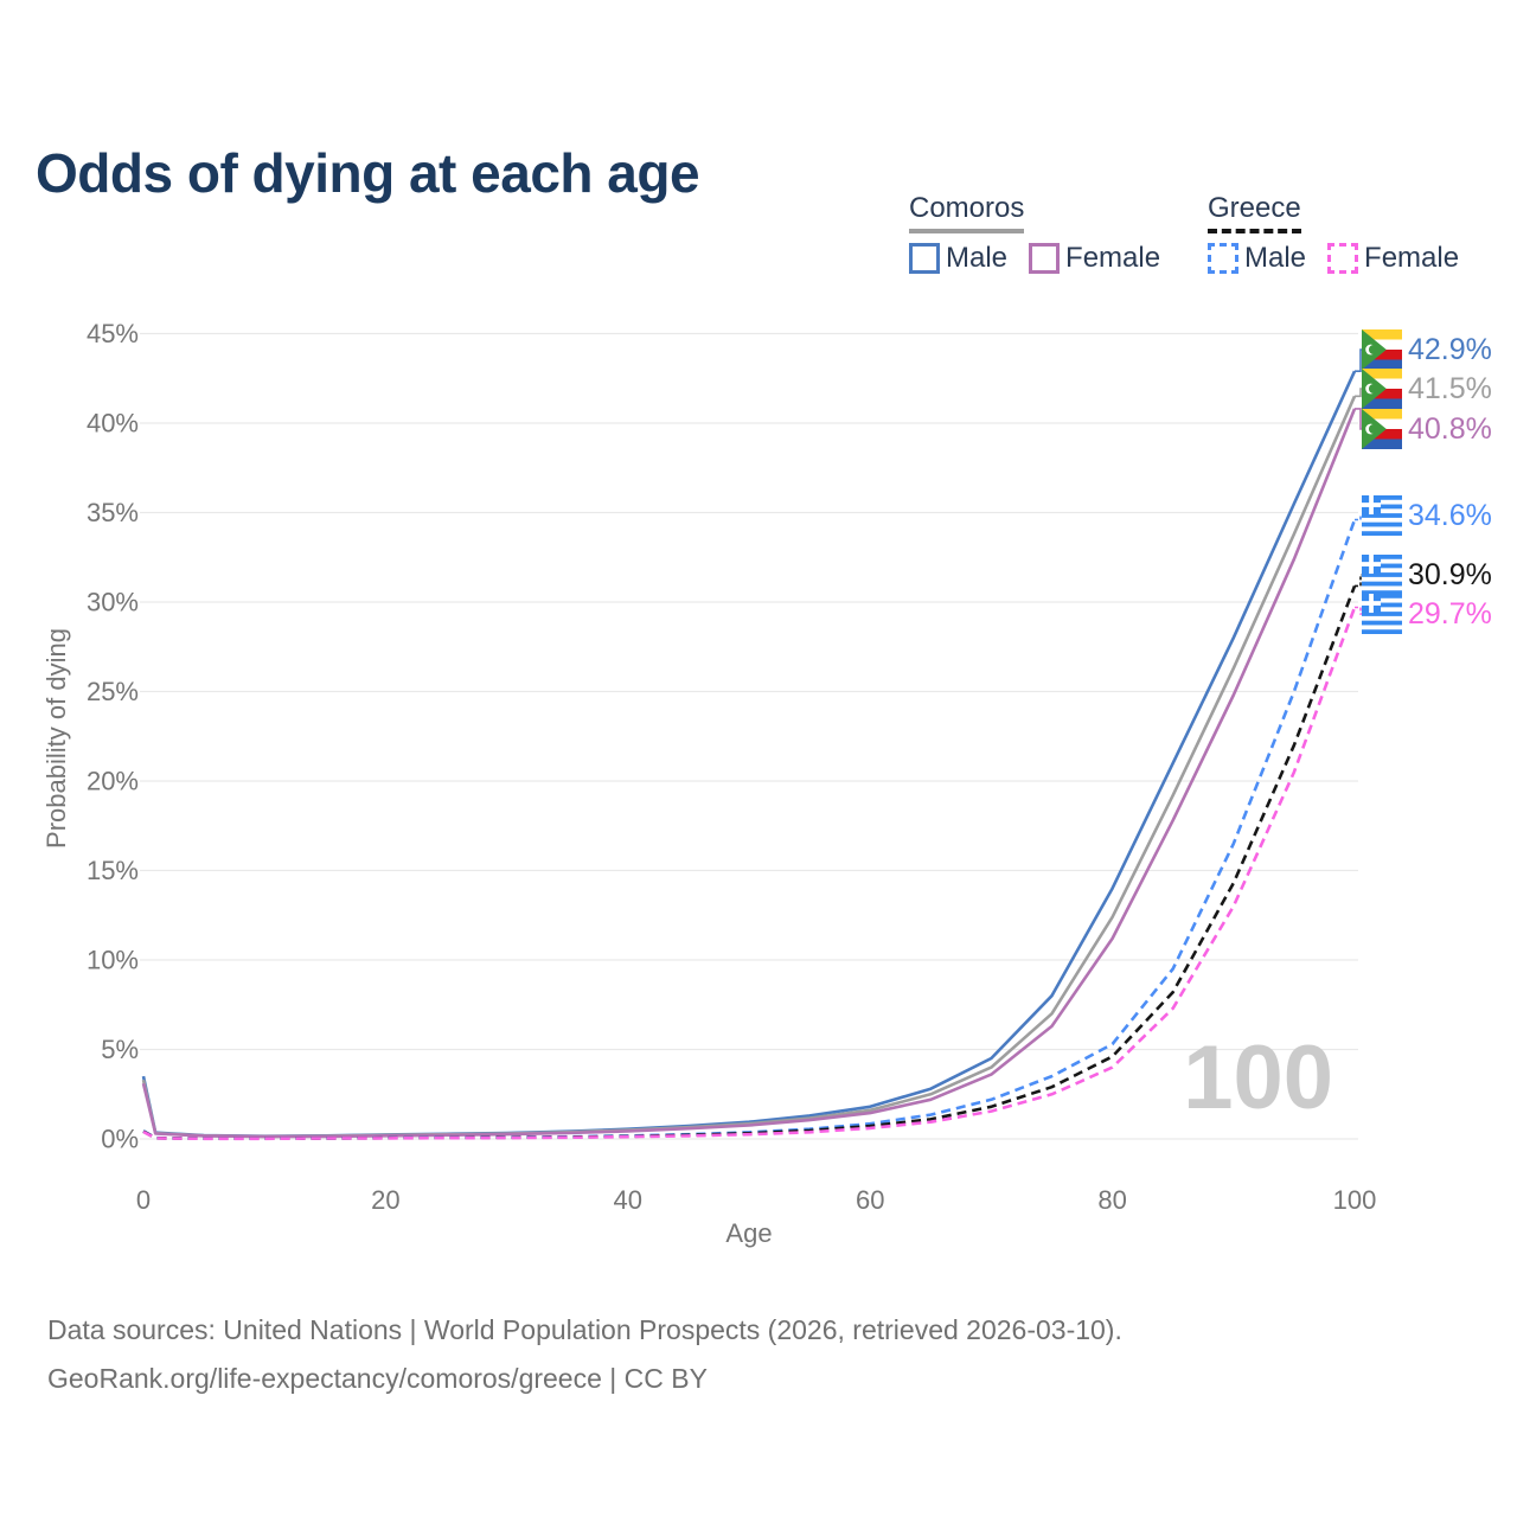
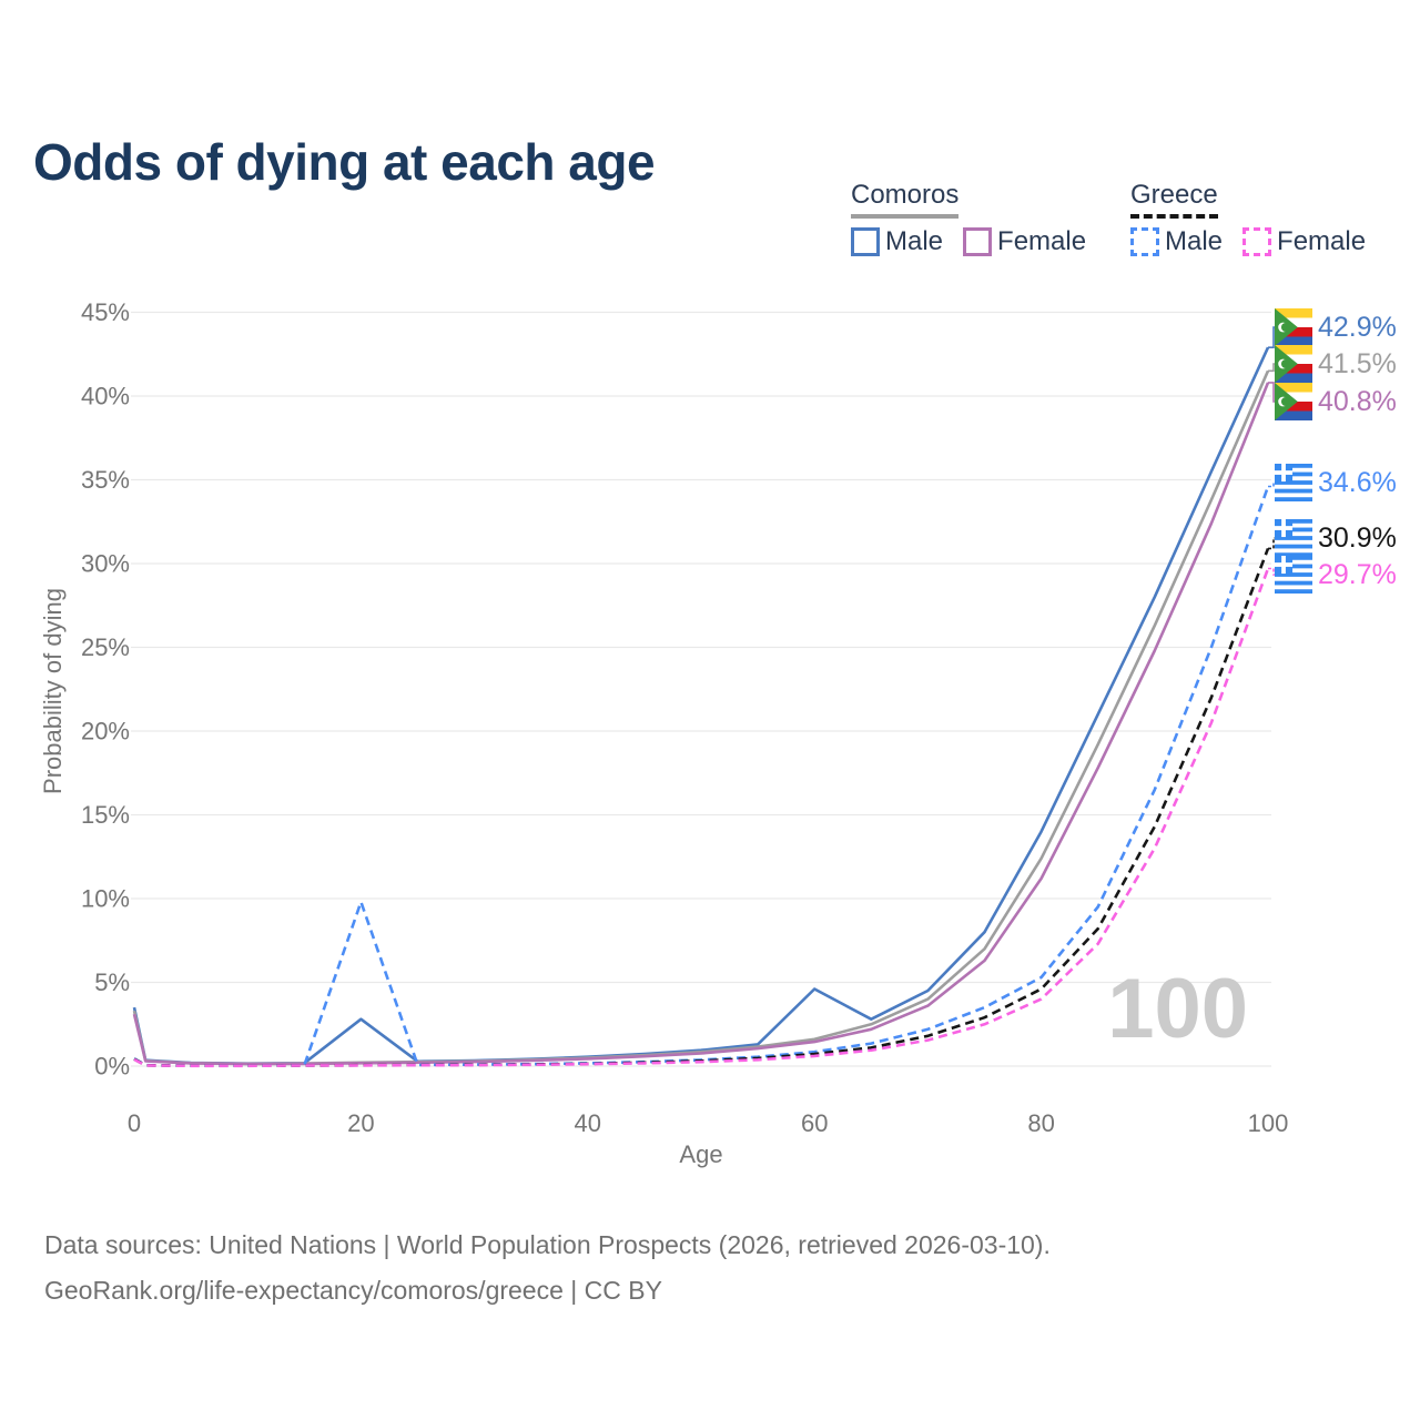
Comoros Male/20: 0.2% -> 2.8%
Greece Male/20: 0.1% -> 9.8%
Comoros Male/60: 1.8% -> 4.6%
